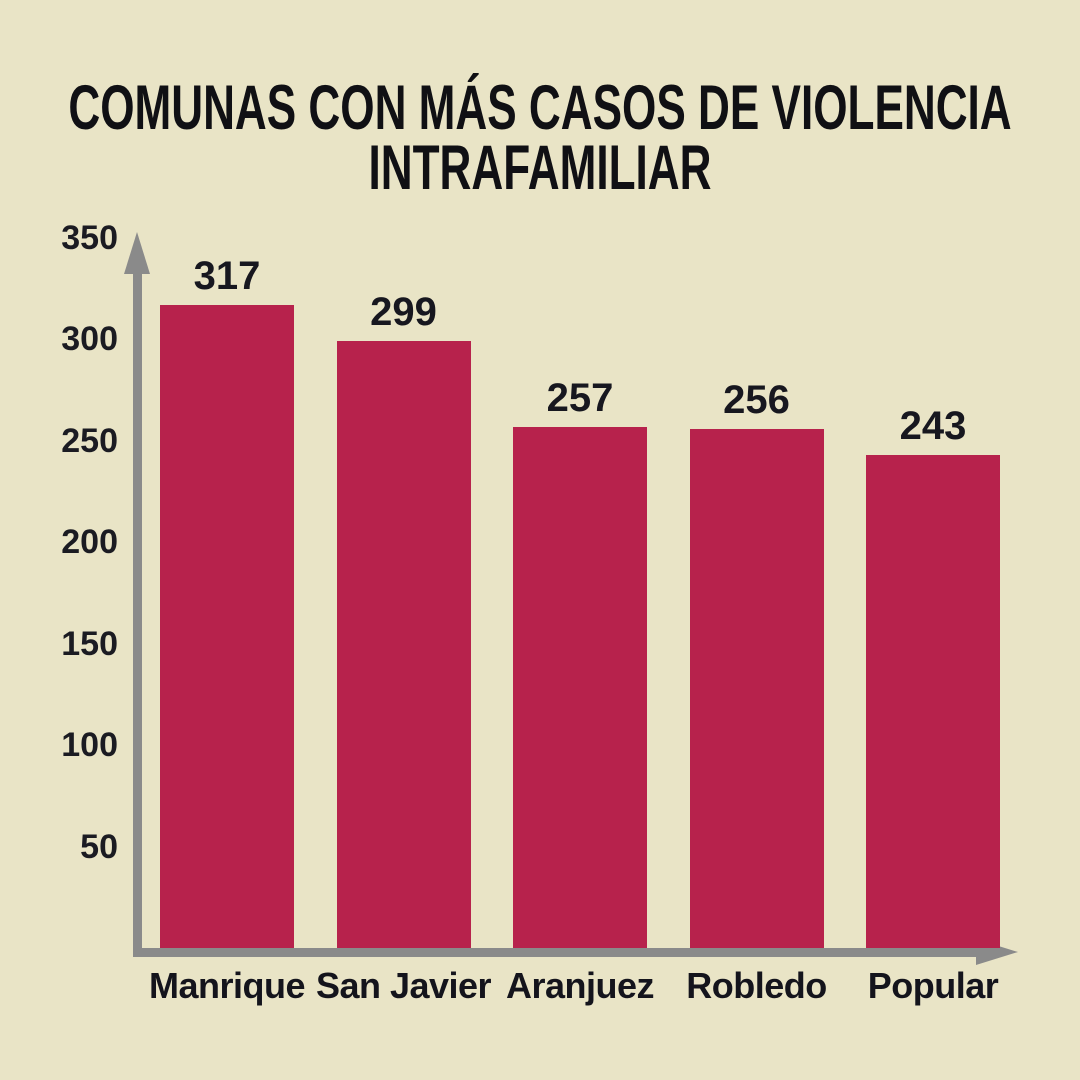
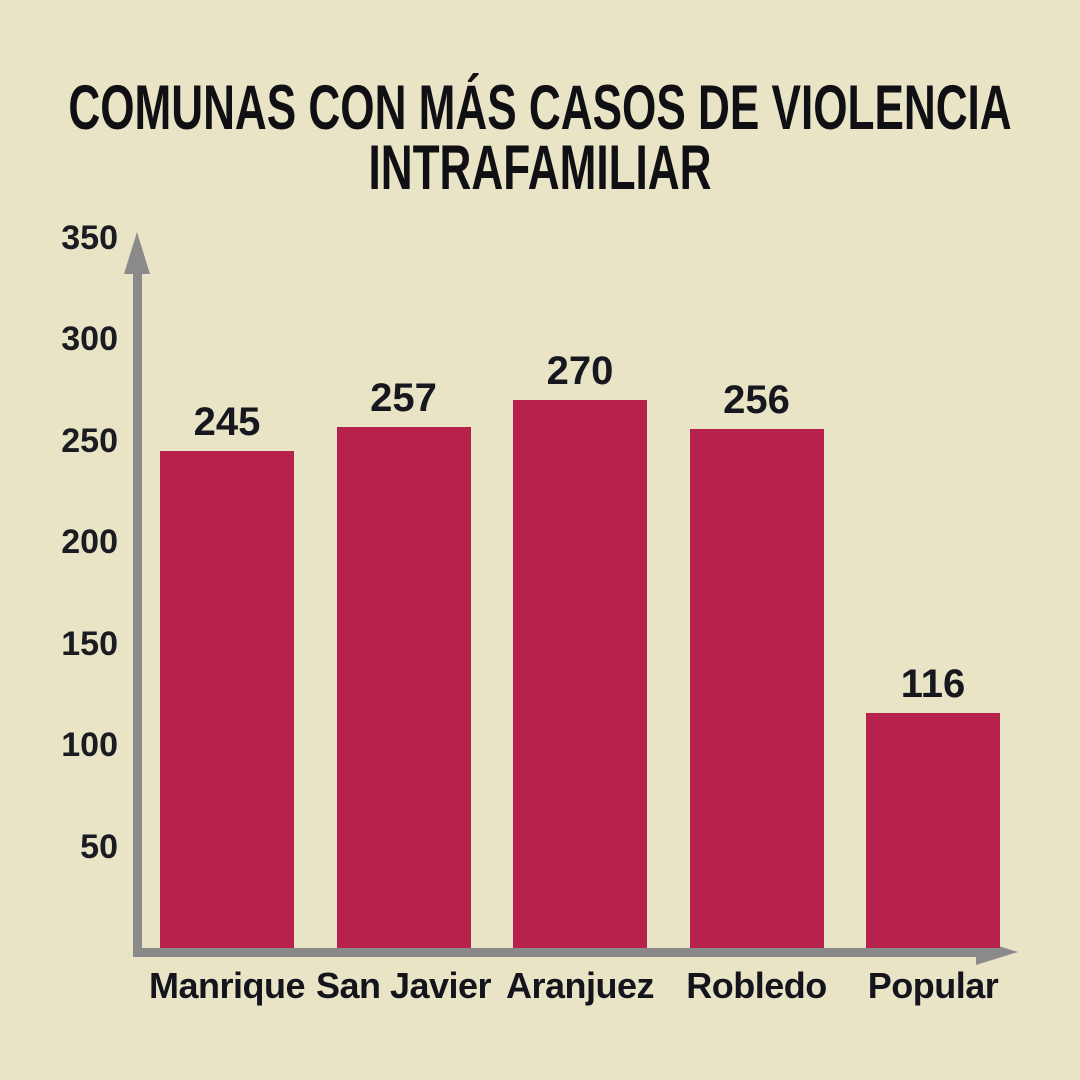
Manrique: 317 -> 245
San Javier: 299 -> 257
Aranjuez: 257 -> 270
Popular: 243 -> 116
